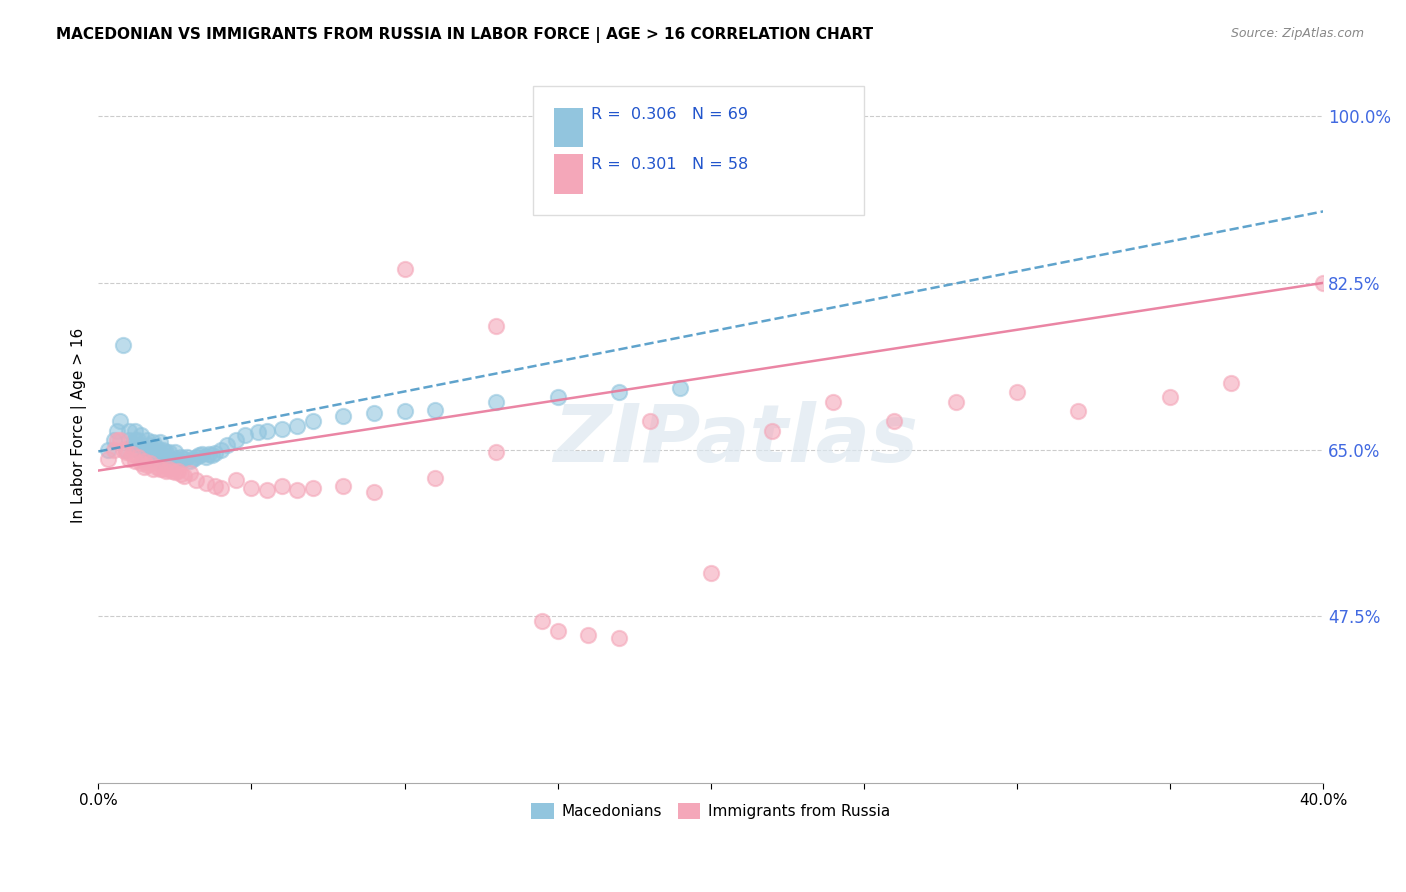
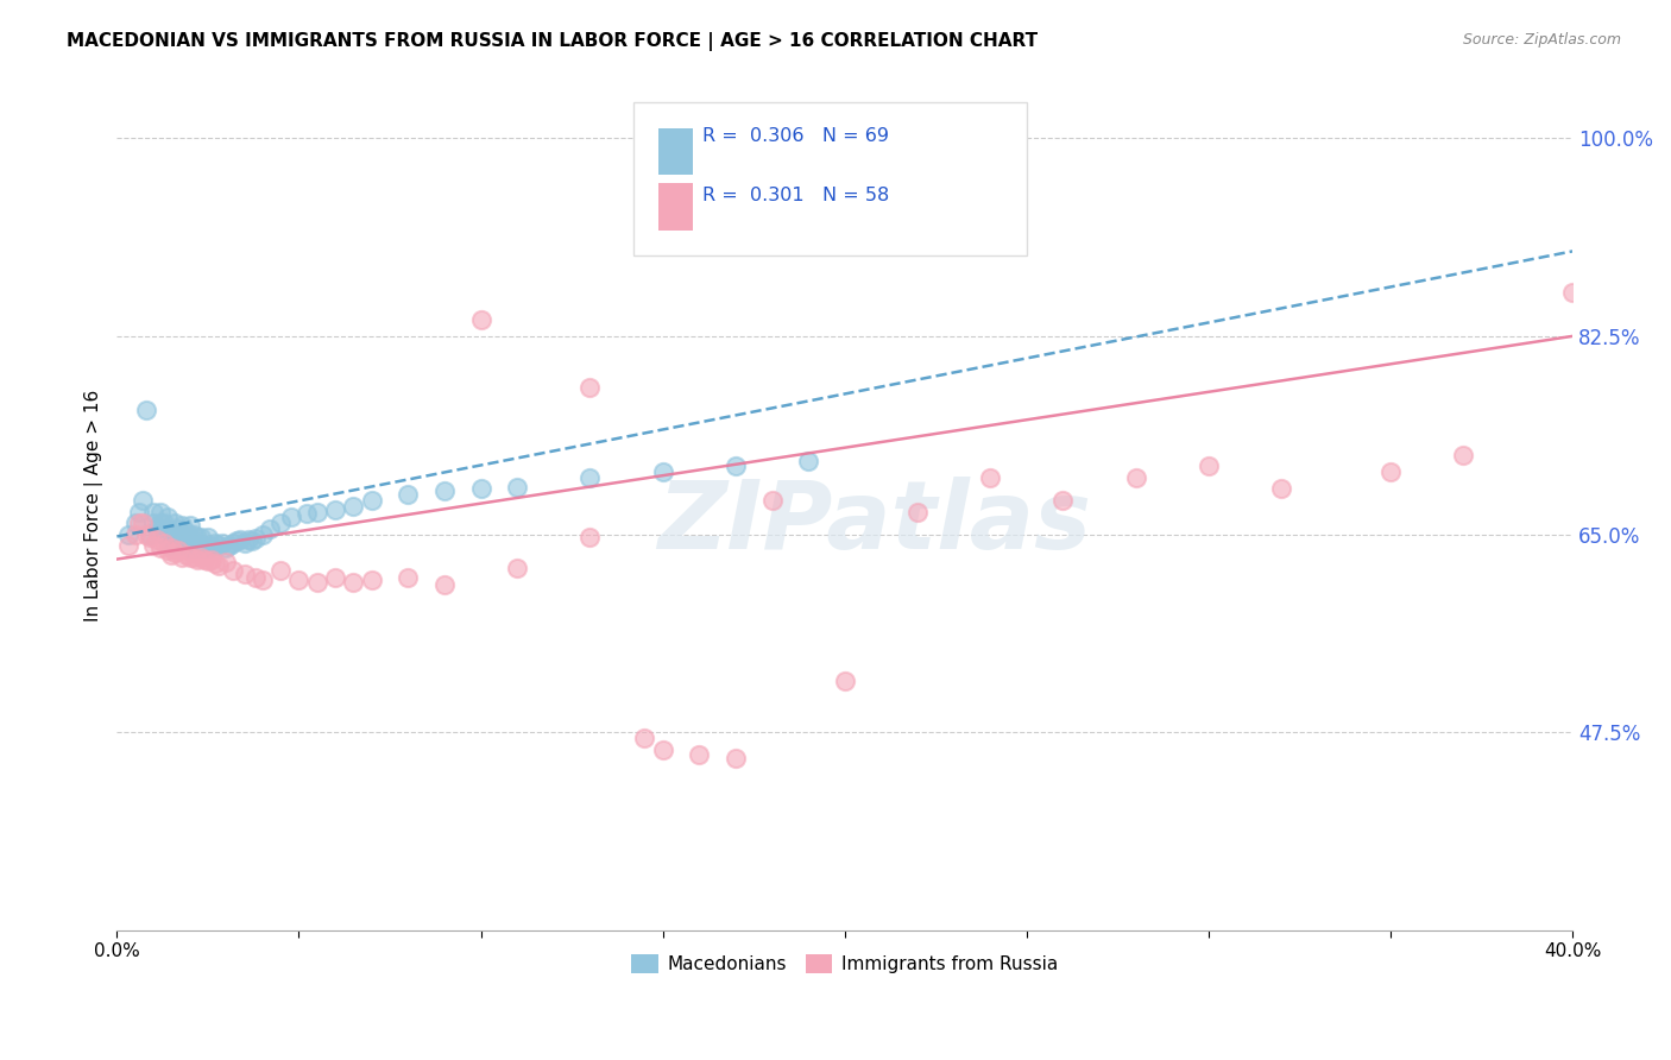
Immigrants from Russia/40.0%: 82.5% -> 86.4%
